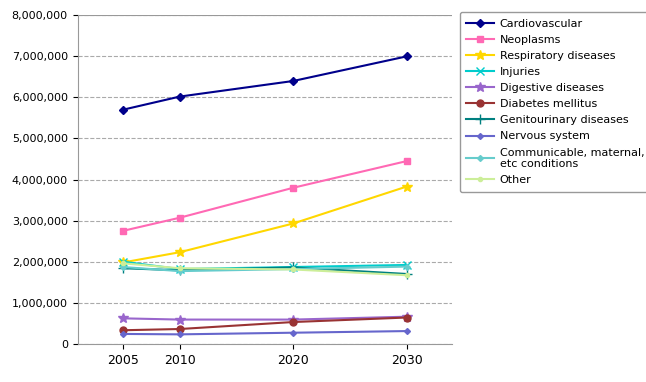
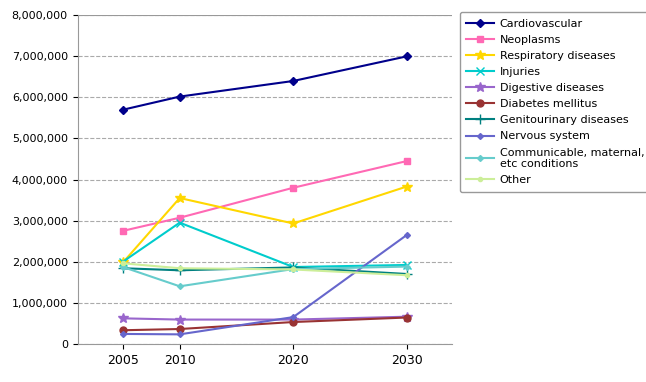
Respiratory diseases/2010: 2,230,000 -> 3,550,000
Injuries/2010: 1,820,000 -> 2,950,000
Communicable, maternal, etc conditions/2010: 1,770,000 -> 1,400,000
Nervous system/2020: 270,000 -> 650,000
Nervous system/2030: 310,000 -> 2,650,000
